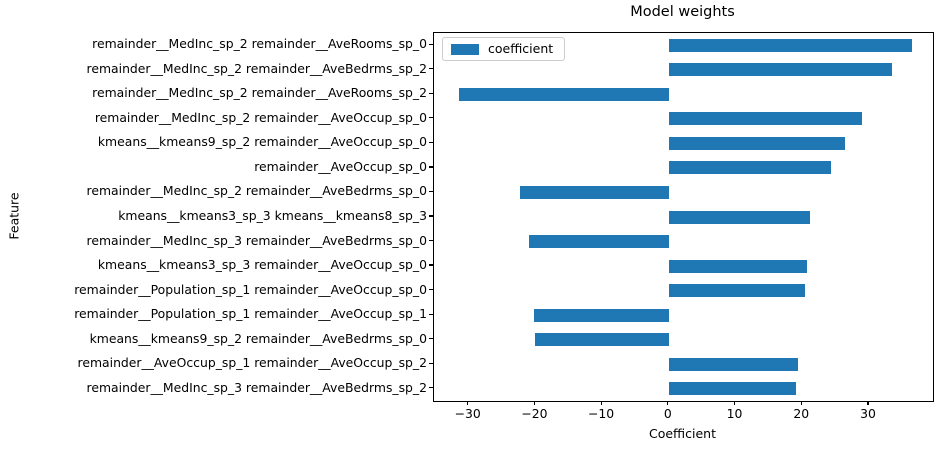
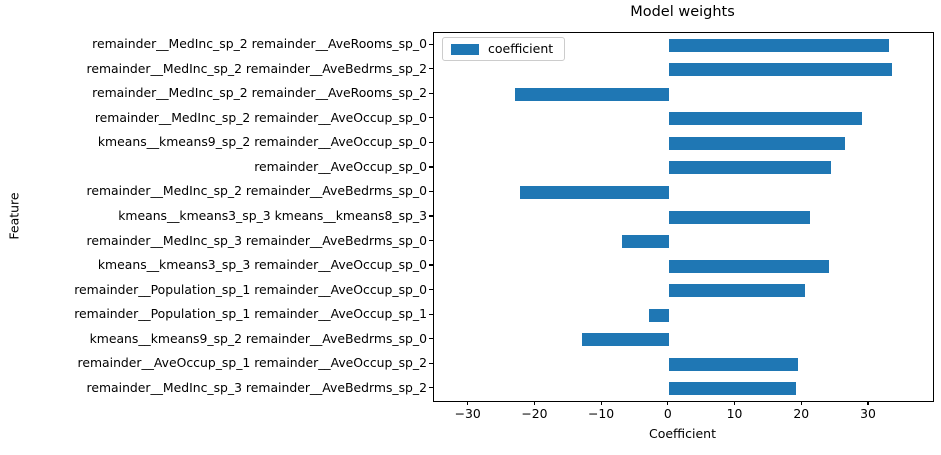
remainder__MedInc_sp_2 remainder__AveRooms_sp_0: 36 -> 33
remainder__MedInc_sp_2 remainder__AveRooms_sp_2: -31 -> -23
remainder__MedInc_sp_3 remainder__AveBedrms_sp_0: -21 -> -7
kmeans__kmeans3_sp_3 remainder__AveOccup_sp_0: 21 -> 24
remainder__Population_sp_1 remainder__AveOccup_sp_1: -20 -> -3
kmeans__kmeans9_sp_2 remainder__AveBedrms_sp_0: -20 -> -13
